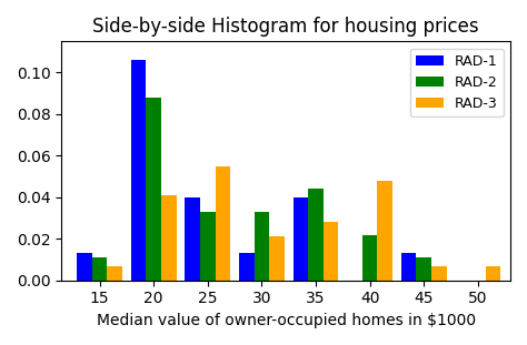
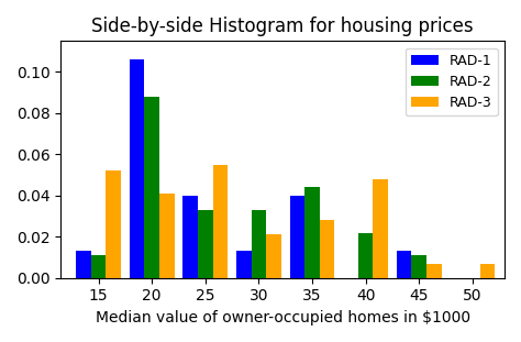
RAD-3/15: 0.007 -> 0.052
